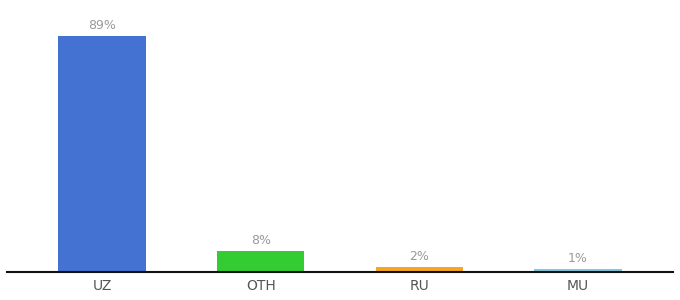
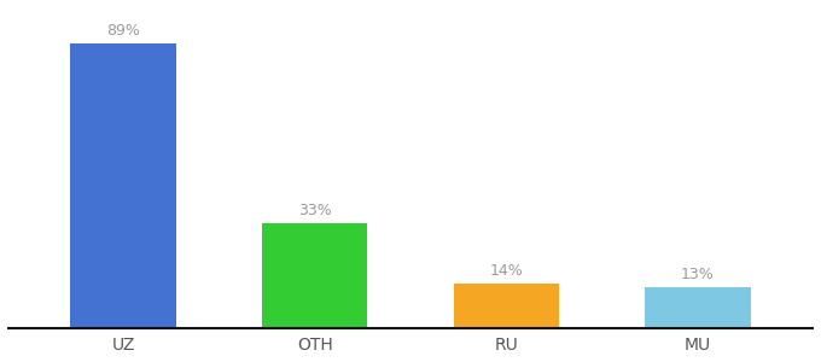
OTH: 8% -> 33%
RU: 2% -> 14%
MU: 1% -> 13%
